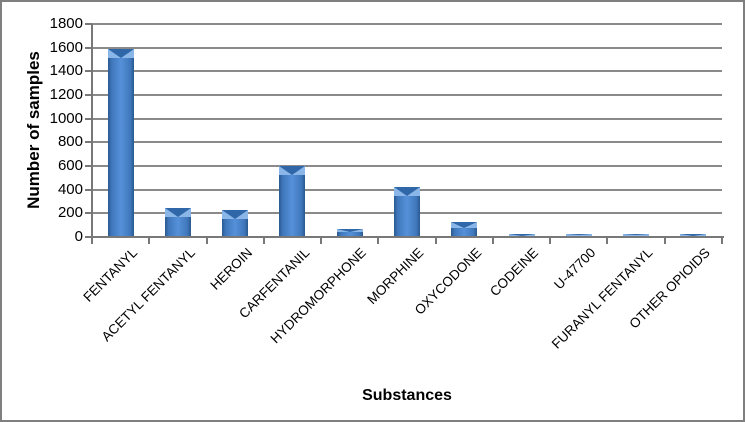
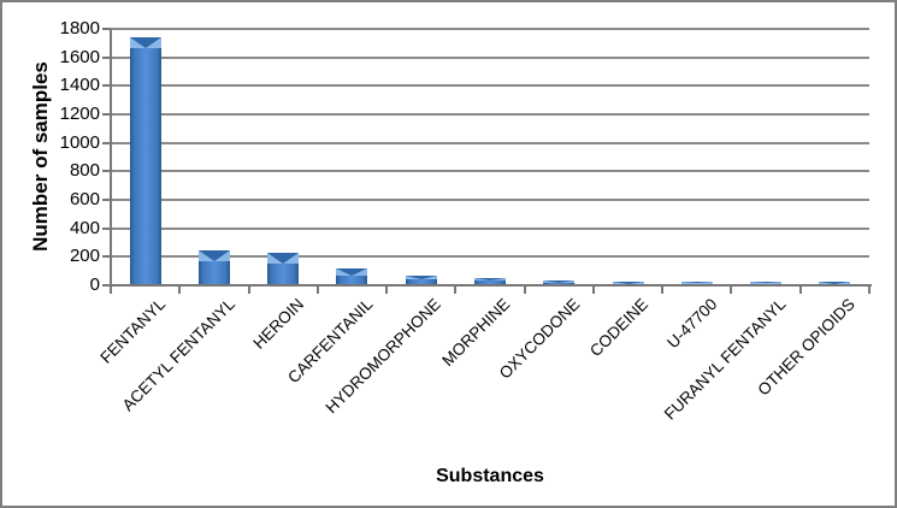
FENTANYL: 1580 -> 1730
CARFENTANIL: 590 -> 110
MORPHINE: 410 -> 40
OXYCODONE: 120 -> 30
